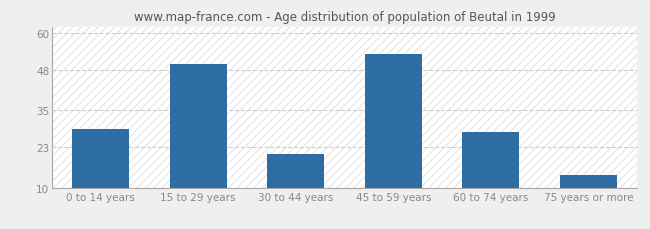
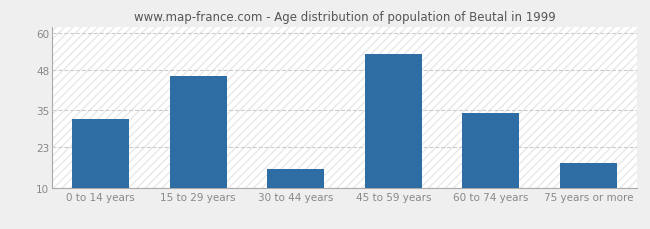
0 to 14 years: 29 -> 32
15 to 29 years: 50 -> 46
30 to 44 years: 21 -> 16
60 to 74 years: 28 -> 34
75 years or more: 14 -> 18
